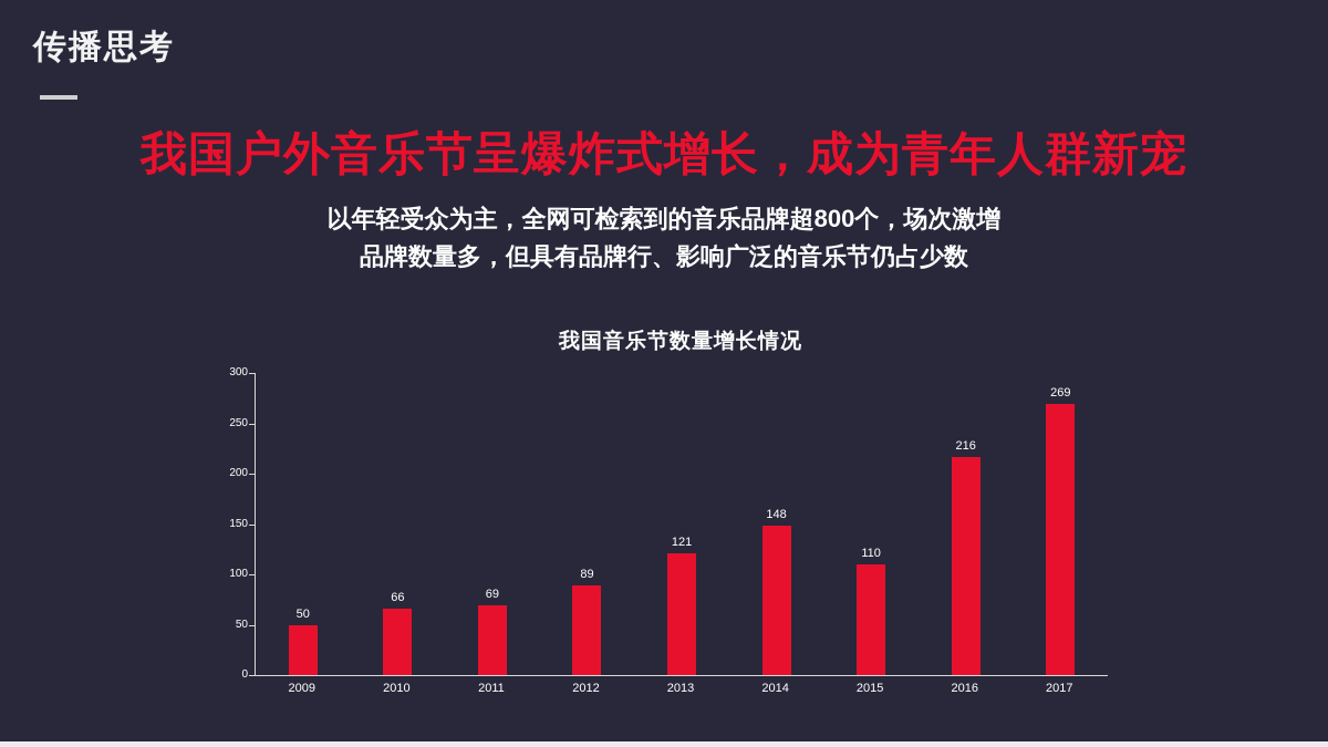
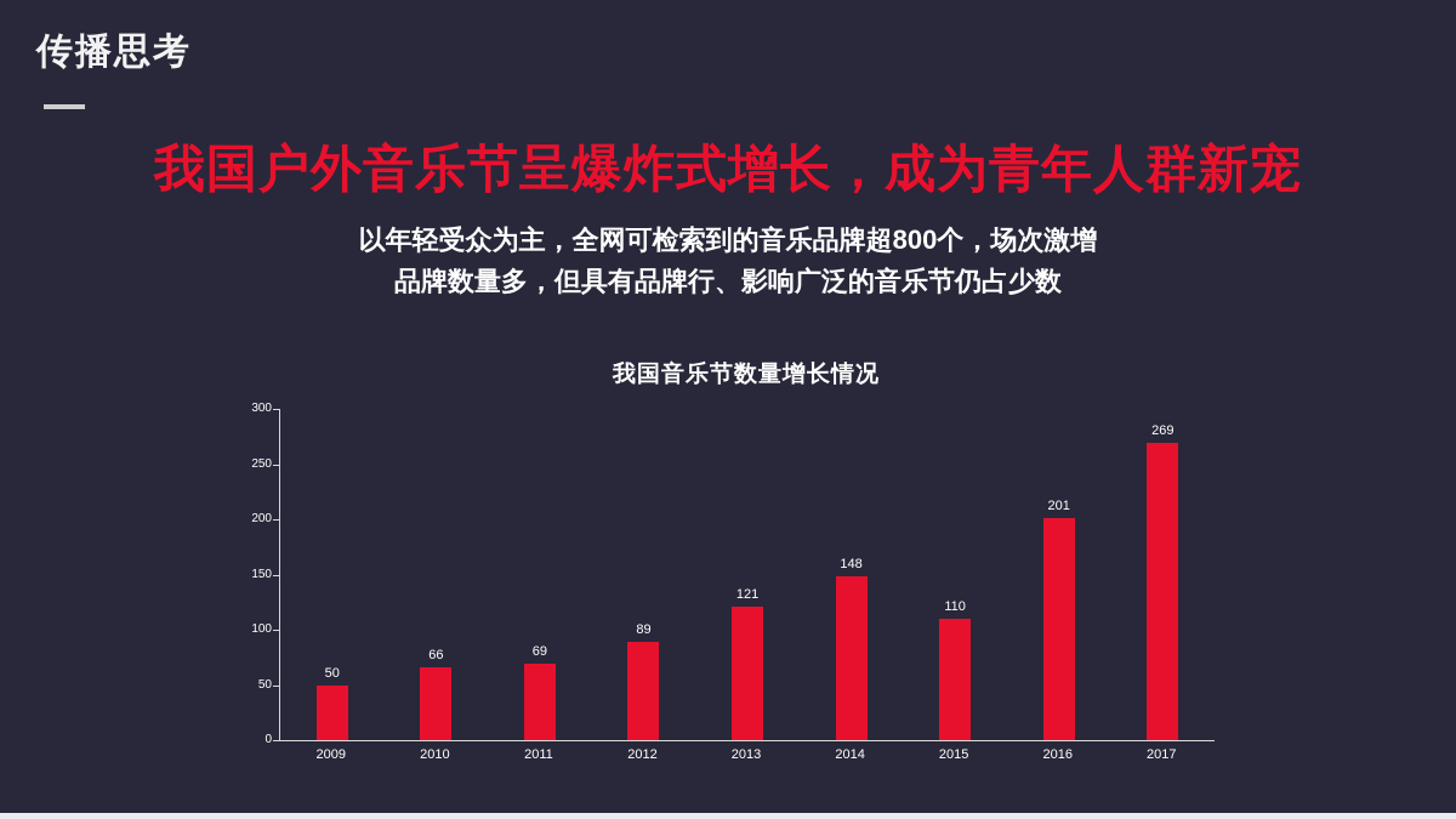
2016: 216 -> 201
